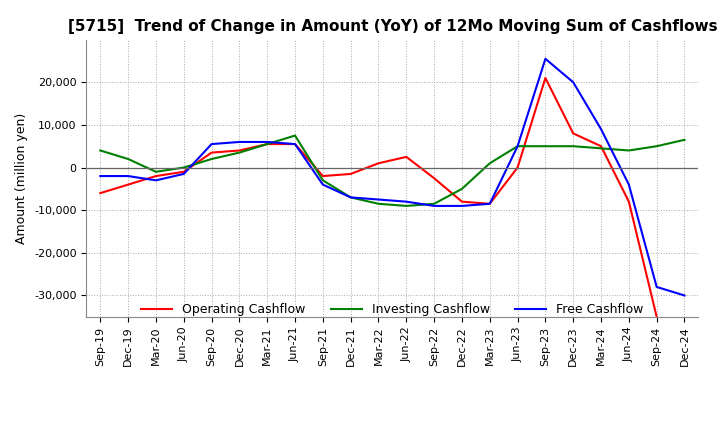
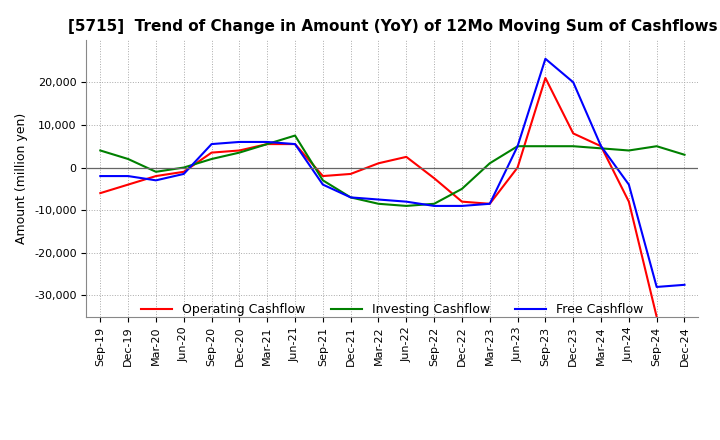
Free Cashflow/Mar-24: 9,000 -> 5,000
Investing Cashflow/Dec-24: 6,500 -> 3,000
Free Cashflow/Dec-24: -30,000 -> -27,500
